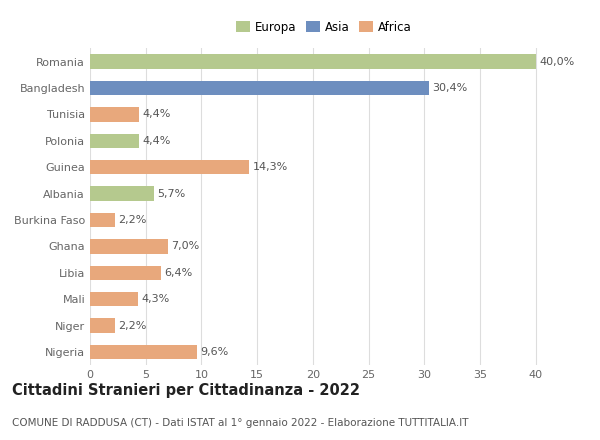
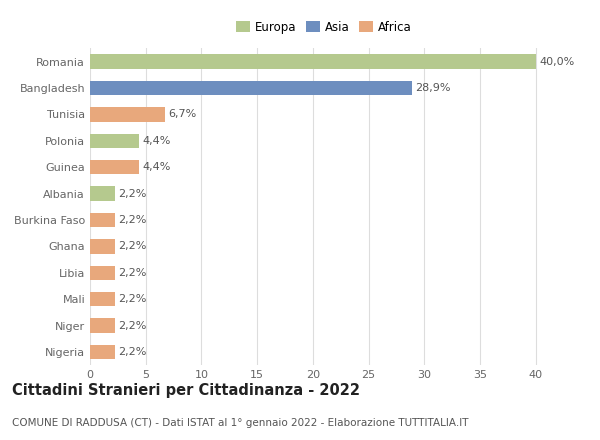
Bangladesh: 30,4% -> 28,9%
Tunisia: 4,4% -> 6,7%
Guinea: 14,3% -> 4,4%
Albania: 5,7% -> 2,2%
Ghana: 7,0% -> 2,2%
Libia: 6,4% -> 2,2%
Mali: 4,3% -> 2,2%
Nigeria: 9,6% -> 2,2%
